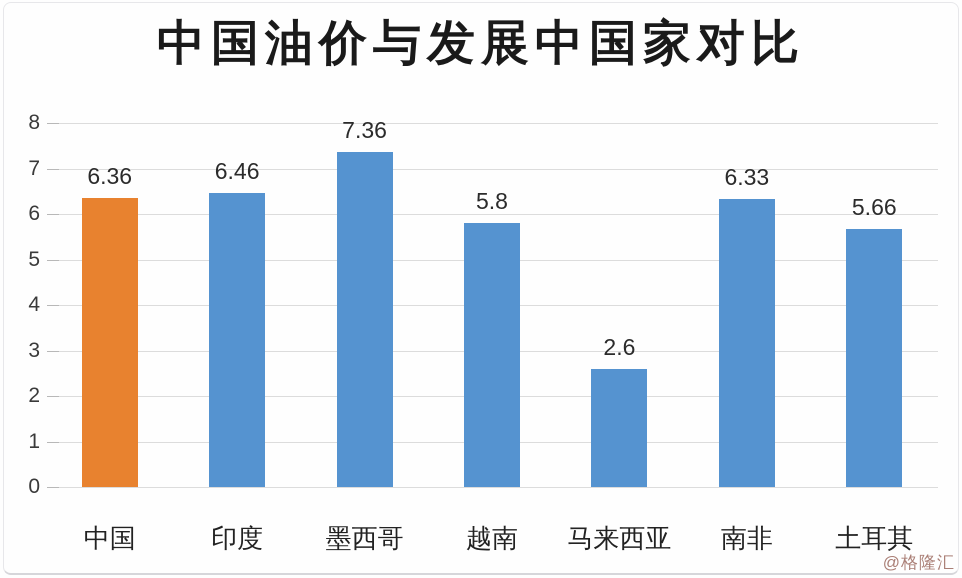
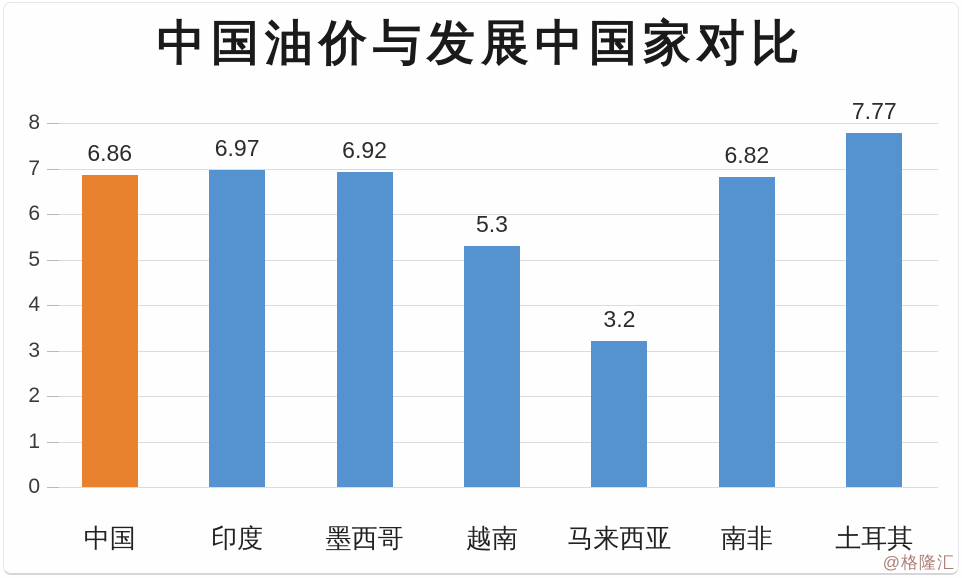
中国: 6.36 -> 6.86
印度: 6.46 -> 6.97
墨西哥: 7.36 -> 6.92
越南: 5.8 -> 5.3
马来西亚: 2.6 -> 3.2
南非: 6.33 -> 6.82
土耳其: 5.66 -> 7.77
